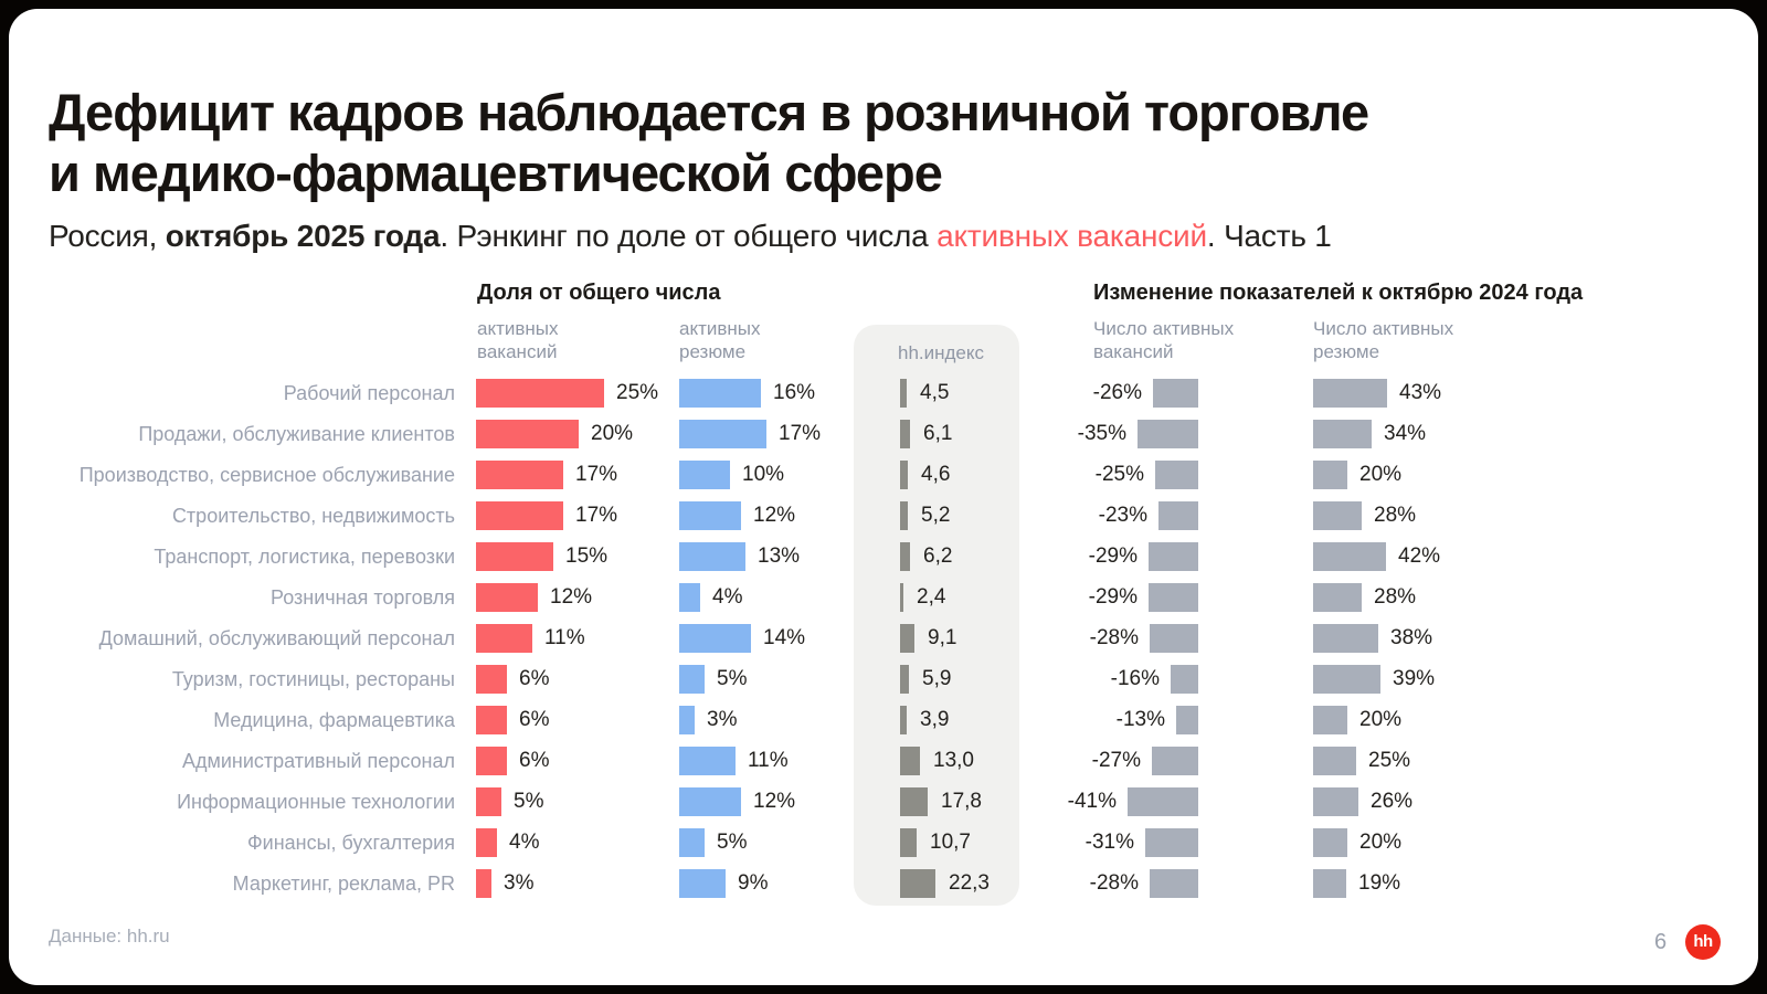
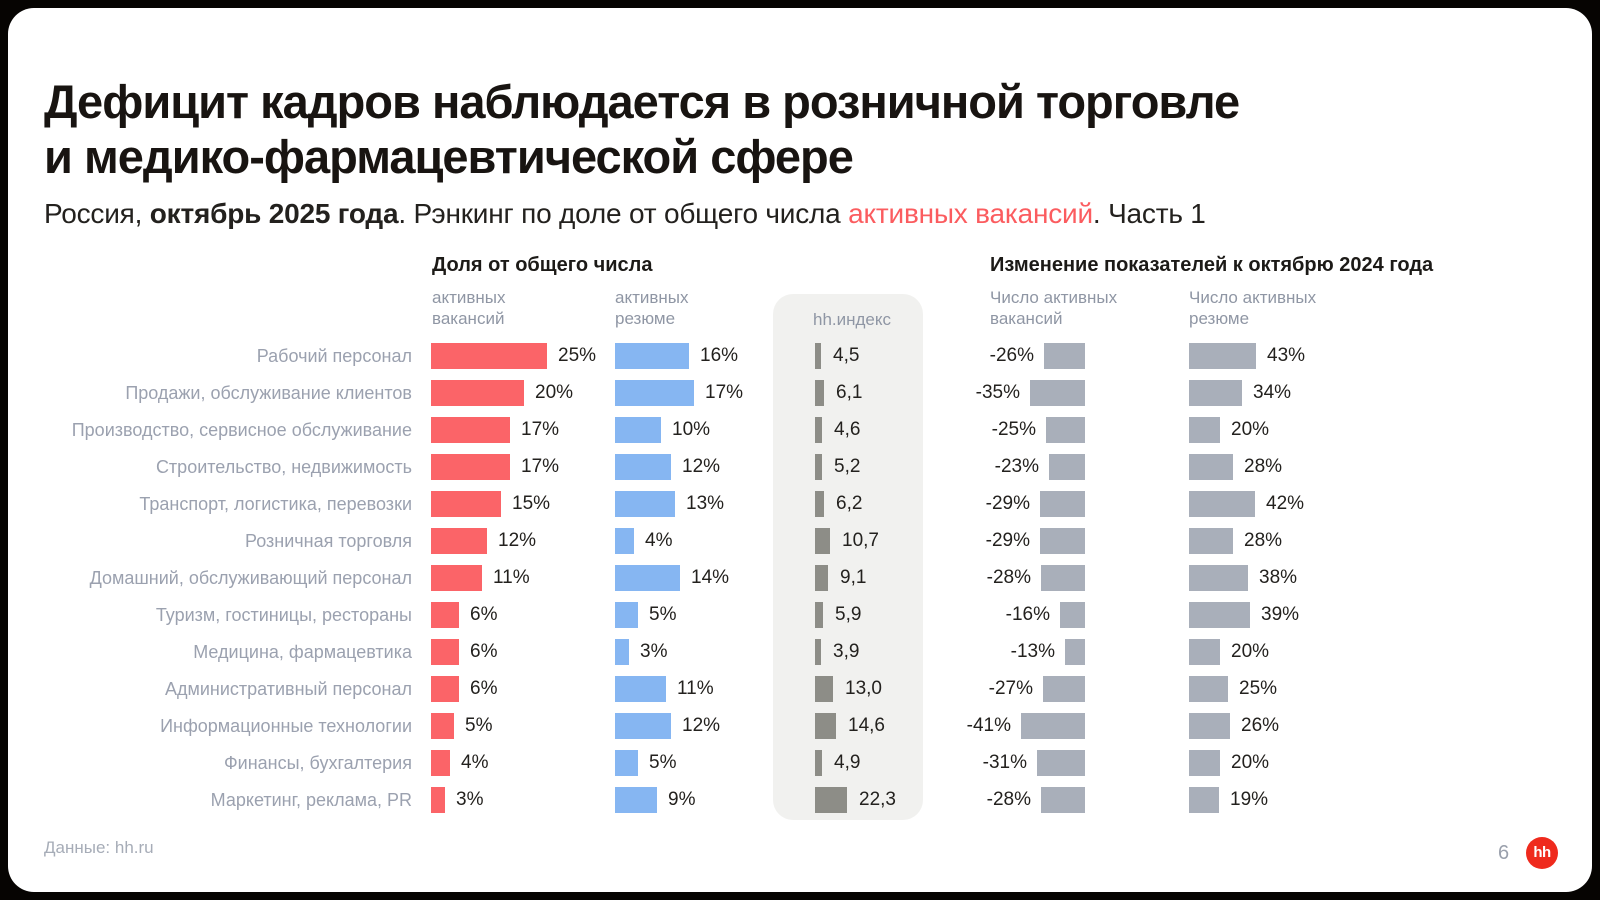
hh.индекс/Розничная торговля: 2,4 -> 10,7
hh.индекс/Информационные технологии: 17,8 -> 14,6
hh.индекс/Финансы, бухгалтерия: 10,7 -> 4,9
